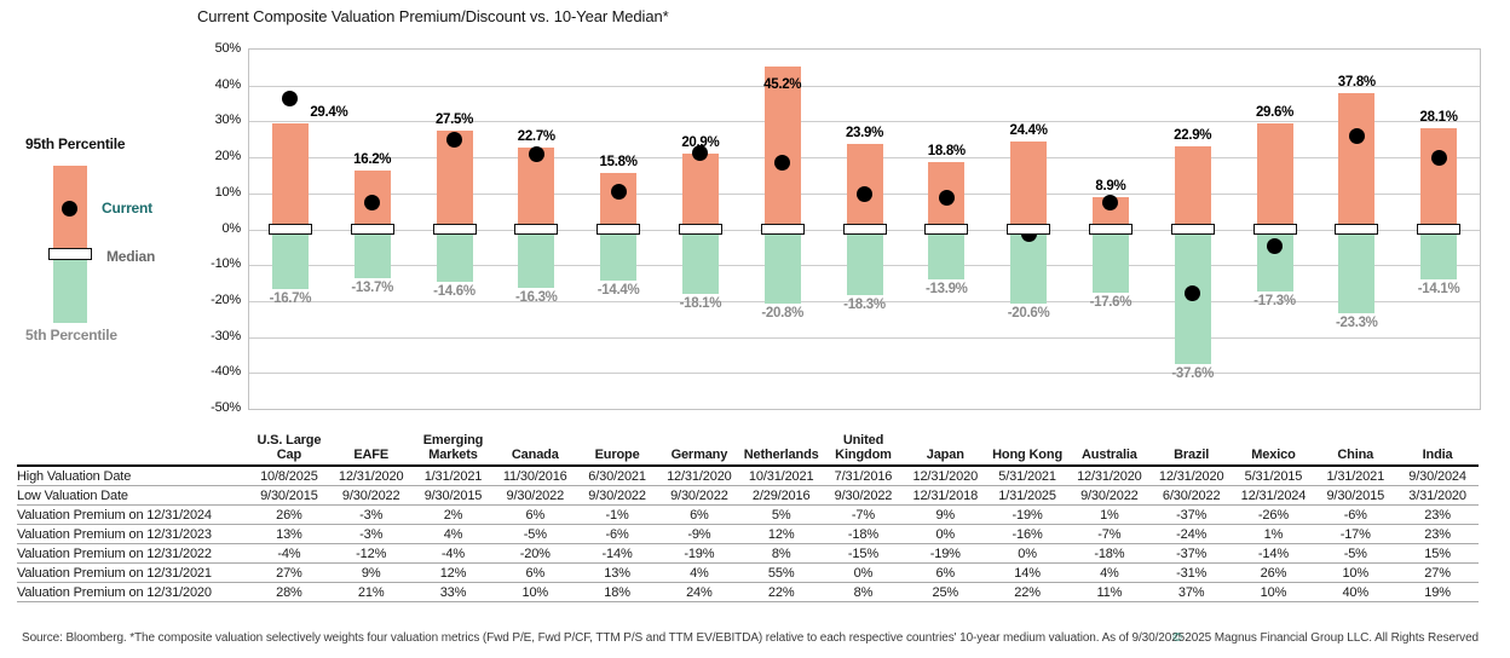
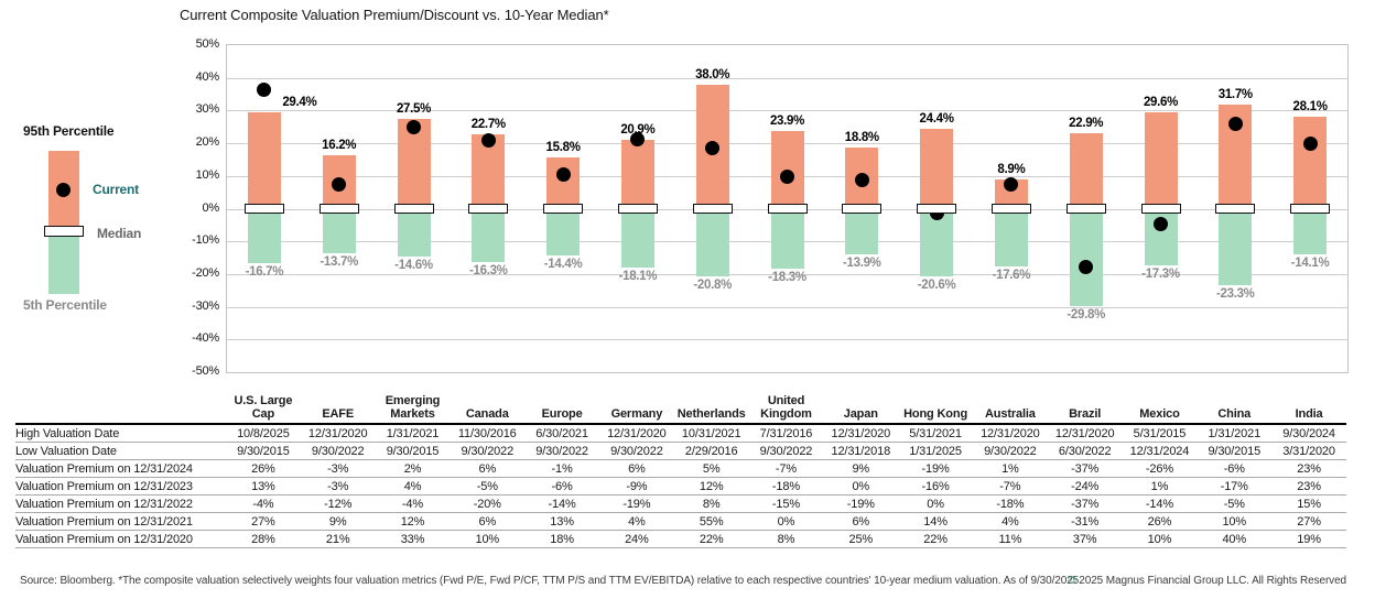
95th Percentile/Netherlands: 45.2% -> 38.0%
5th Percentile/Brazil: -37.6% -> -29.8%
95th Percentile/China: 37.8% -> 31.7%
